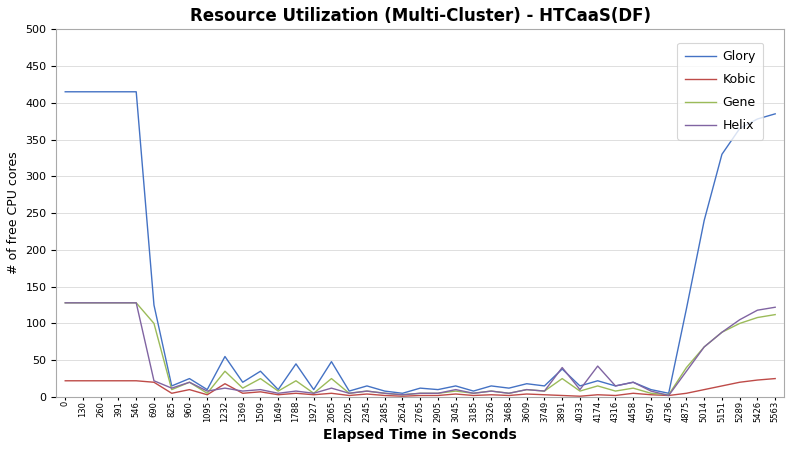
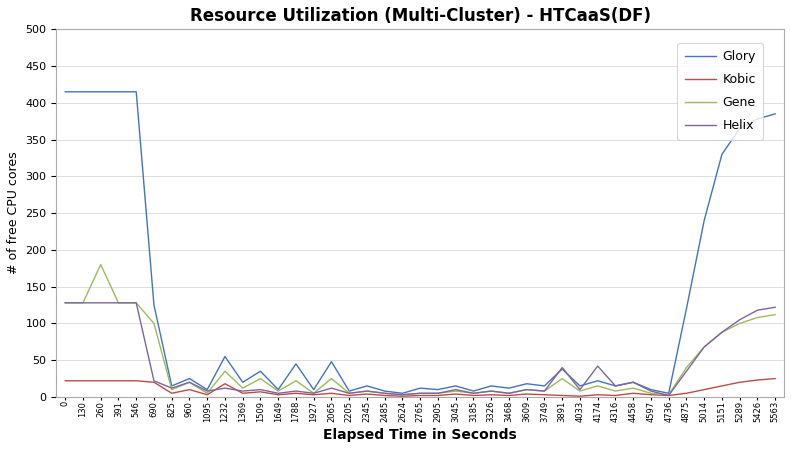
Gene/260: 128 -> 180
